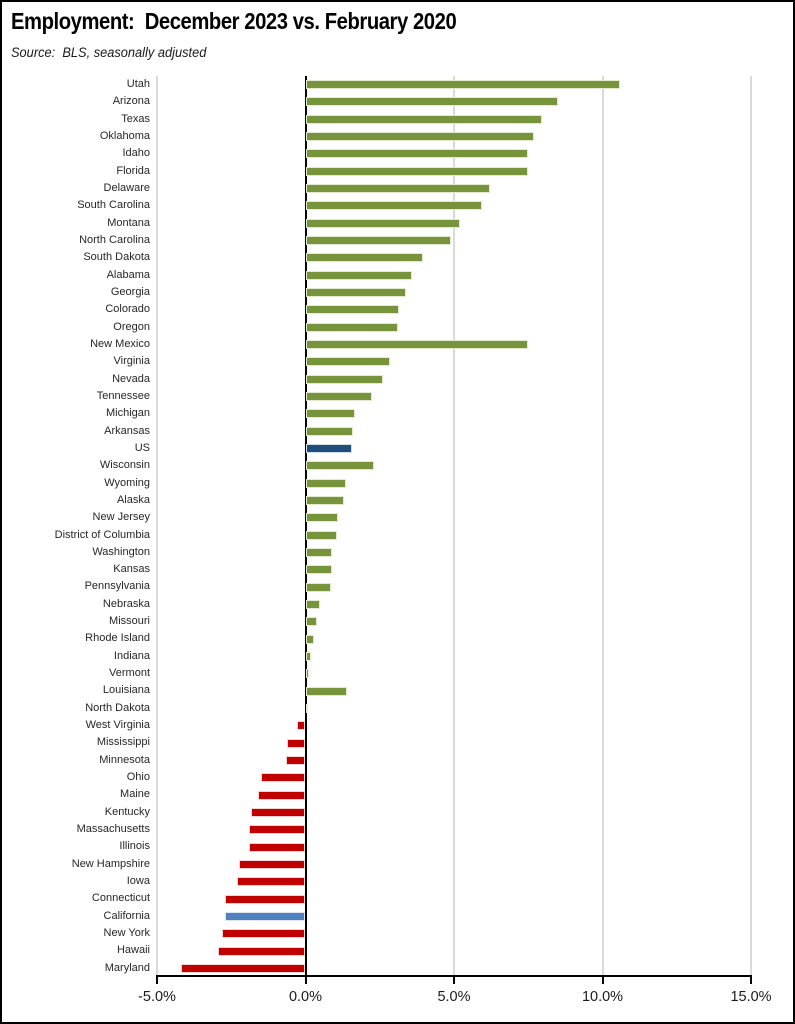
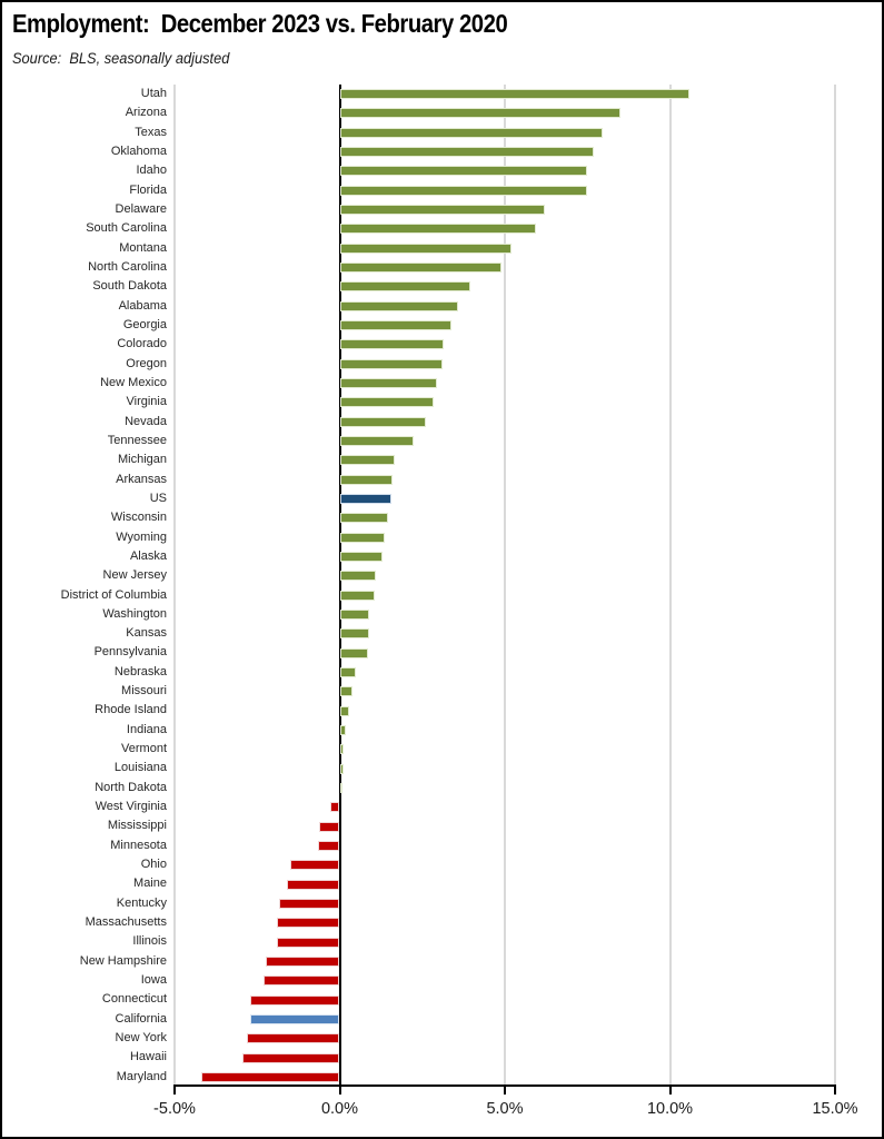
New Mexico: 7.5% -> 3.0%
Wisconsin: 2.3% -> 1.4%
Louisiana: 1.4% -> 0.1%
